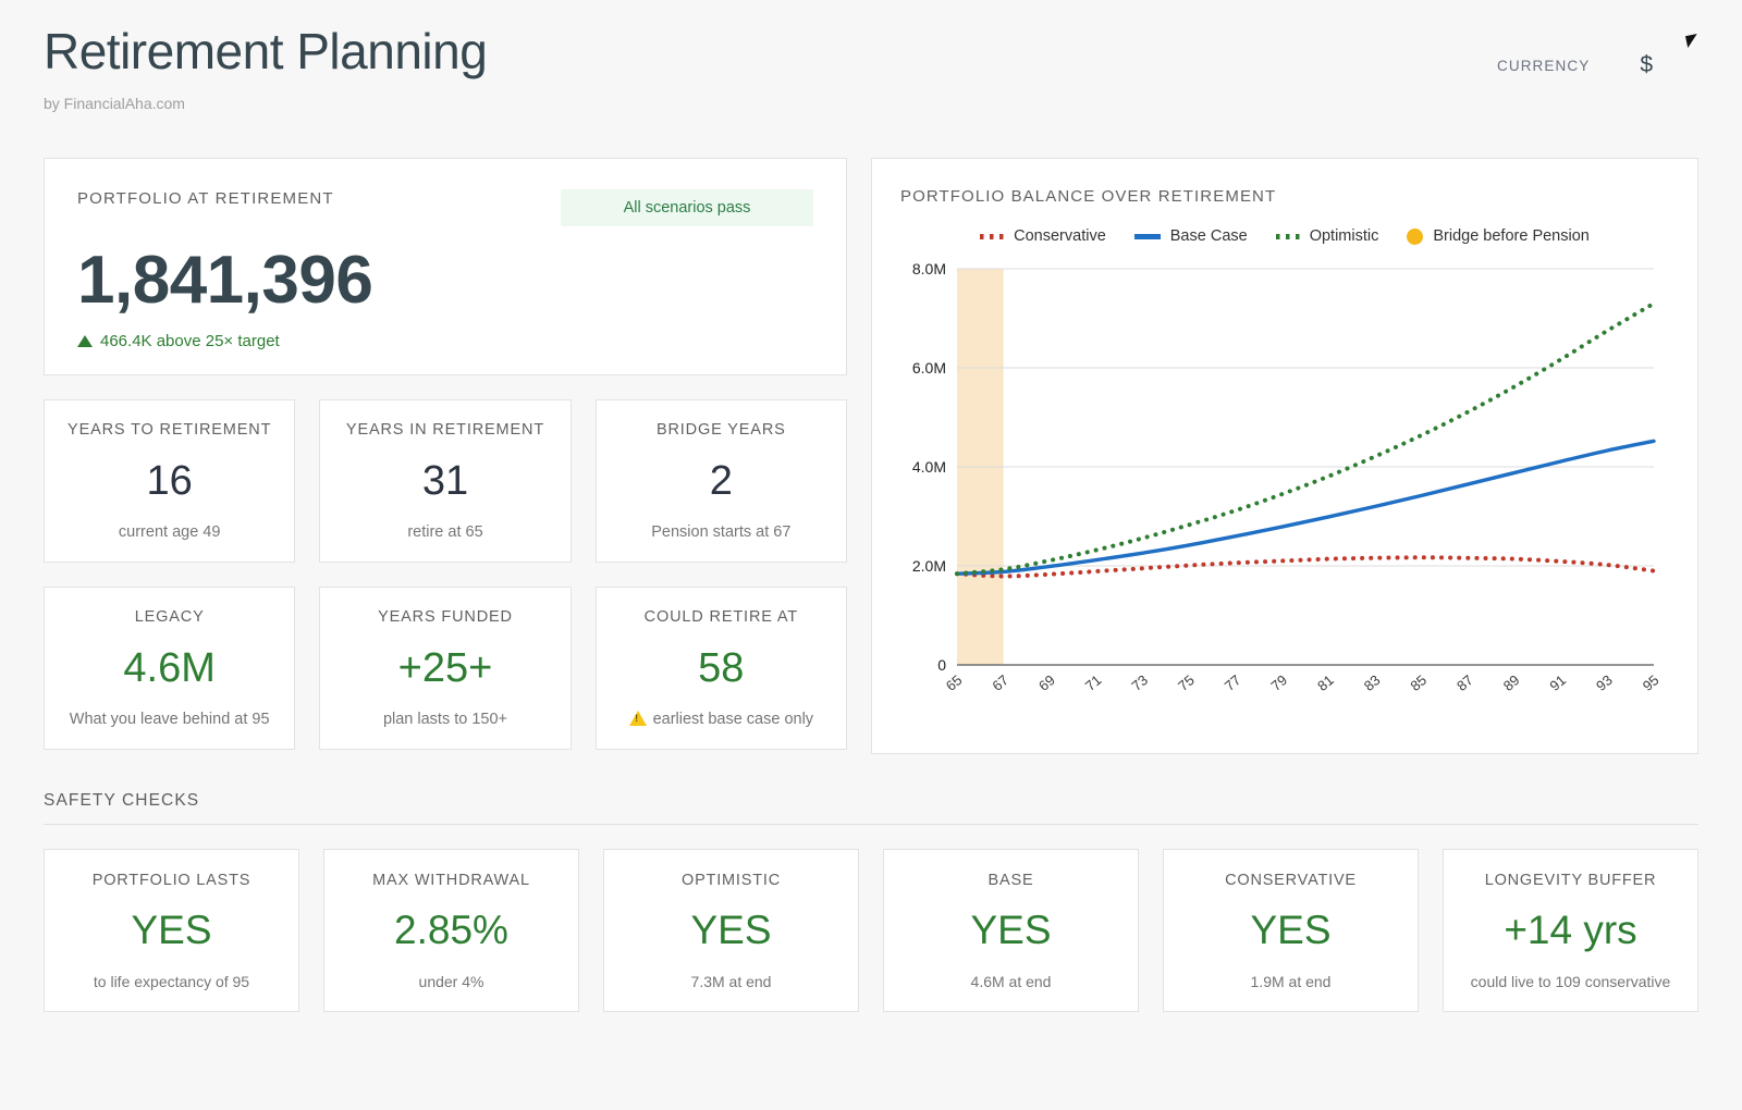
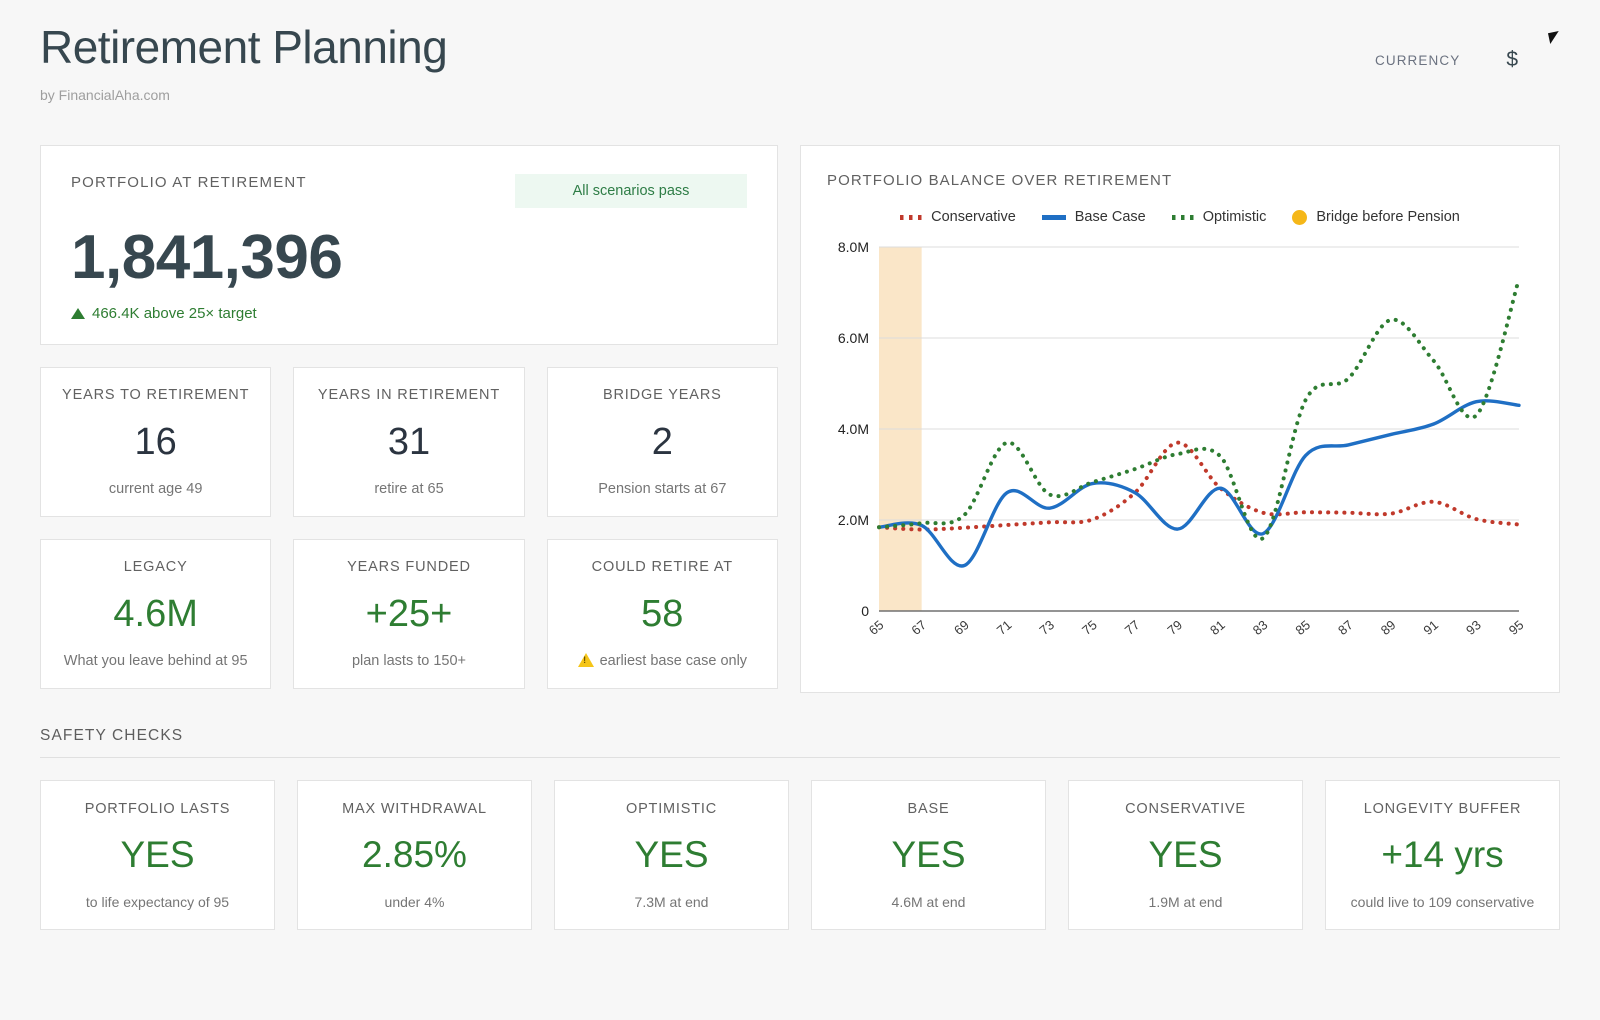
Base Case/69: 2.0M -> 1.0M
Base Case/71: 2.1M -> 2.6M
Optimistic/71: 2.3M -> 3.7M
Base Case/75: 2.4M -> 2.8M
Conservative/77: 2.1M -> 2.6M
Conservative/79: 2.1M -> 3.7M
Base Case/79: 2.8M -> 1.8M
Conservative/81: 2.1M -> 2.7M
Base Case/81: 3.0M -> 2.7M
Optimistic/81: 3.8M -> 3.4M
Base Case/83: 3.2M -> 1.7M
Optimistic/83: 4.2M -> 1.6M
Optimistic/89: 5.6M -> 6.4M
Conservative/91: 2.1M -> 2.4M
Optimistic/91: 6.2M -> 5.5M
Base Case/93: 4.3M -> 4.6M
Optimistic/93: 6.8M -> 4.3M
